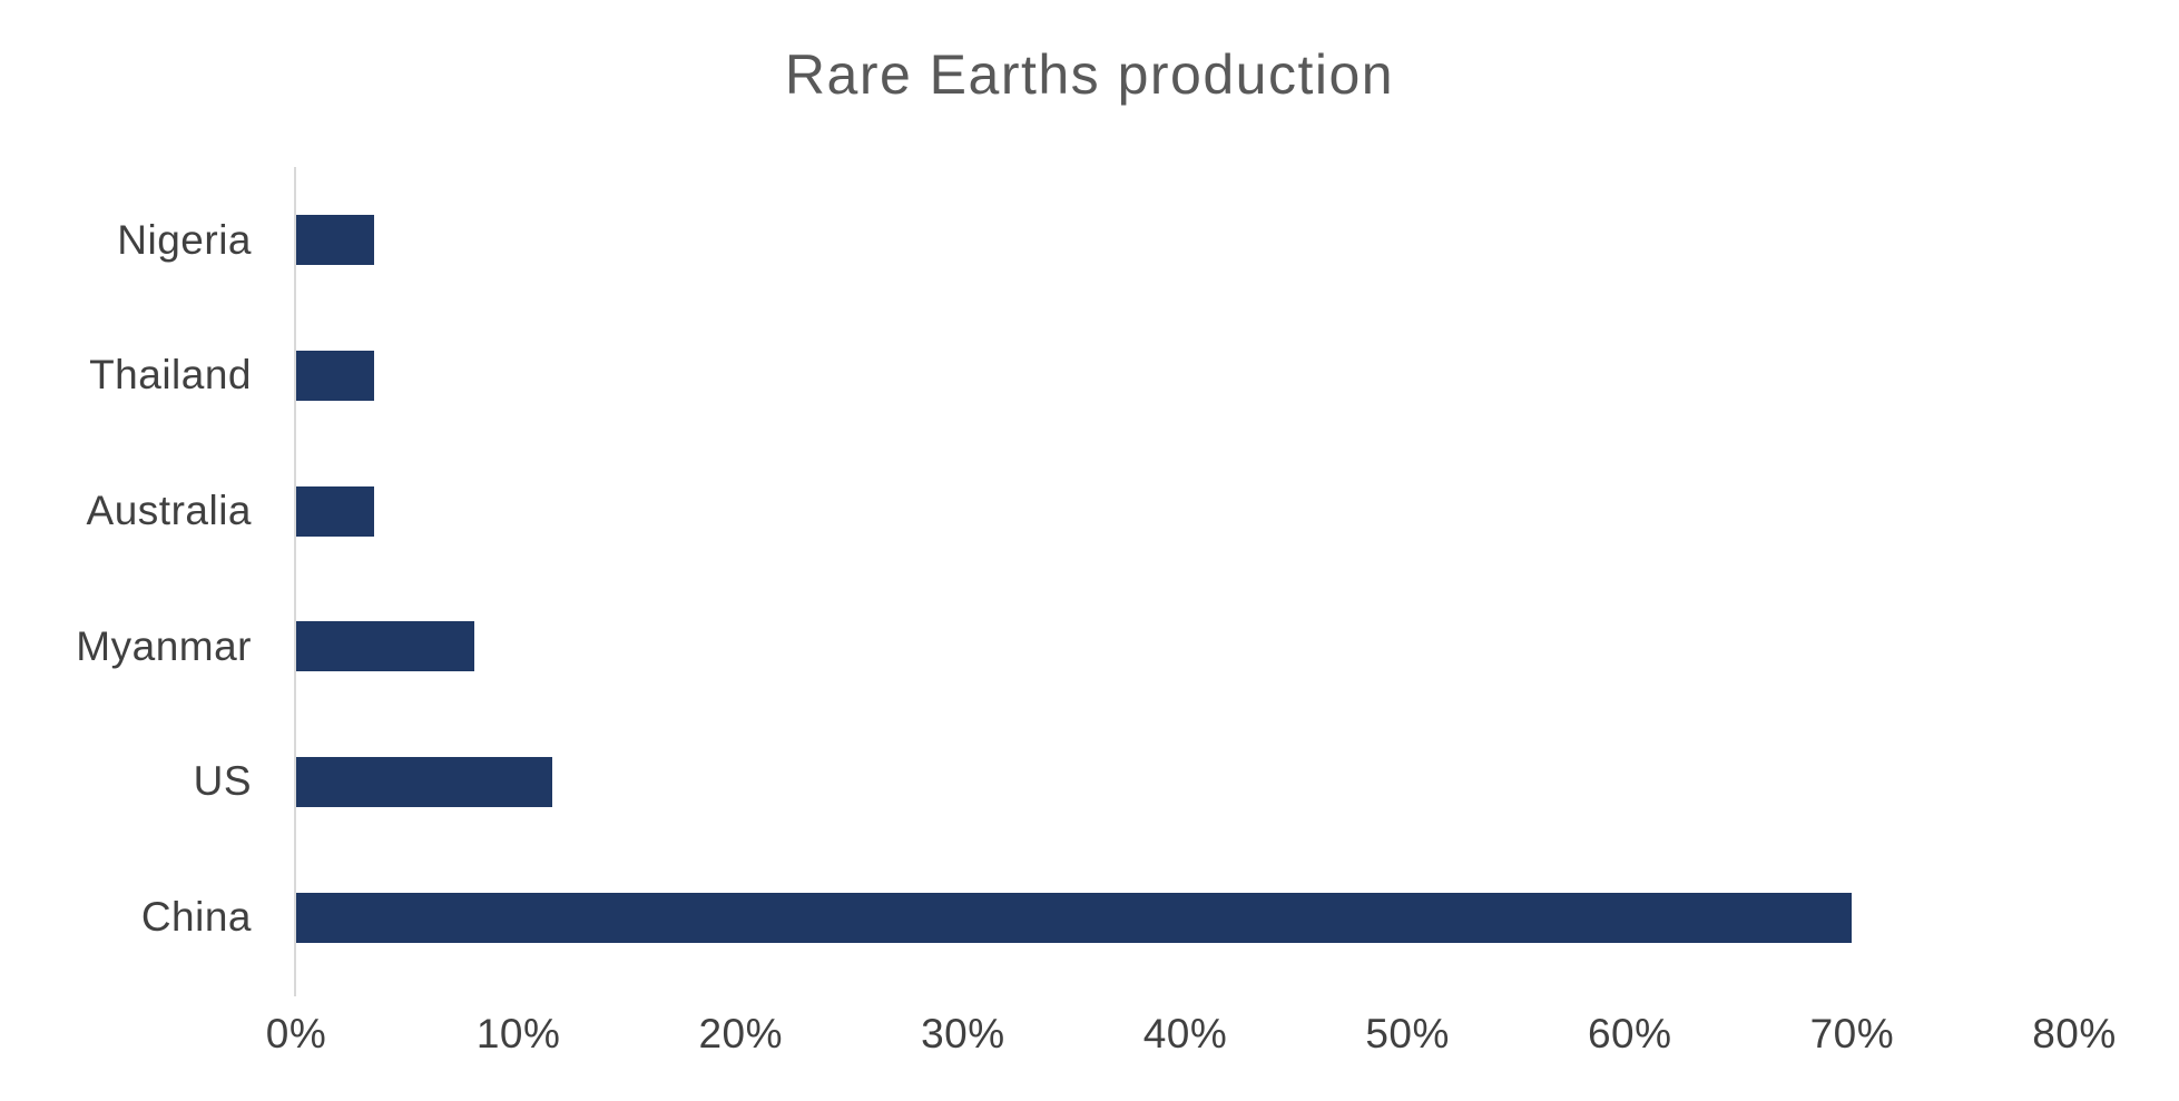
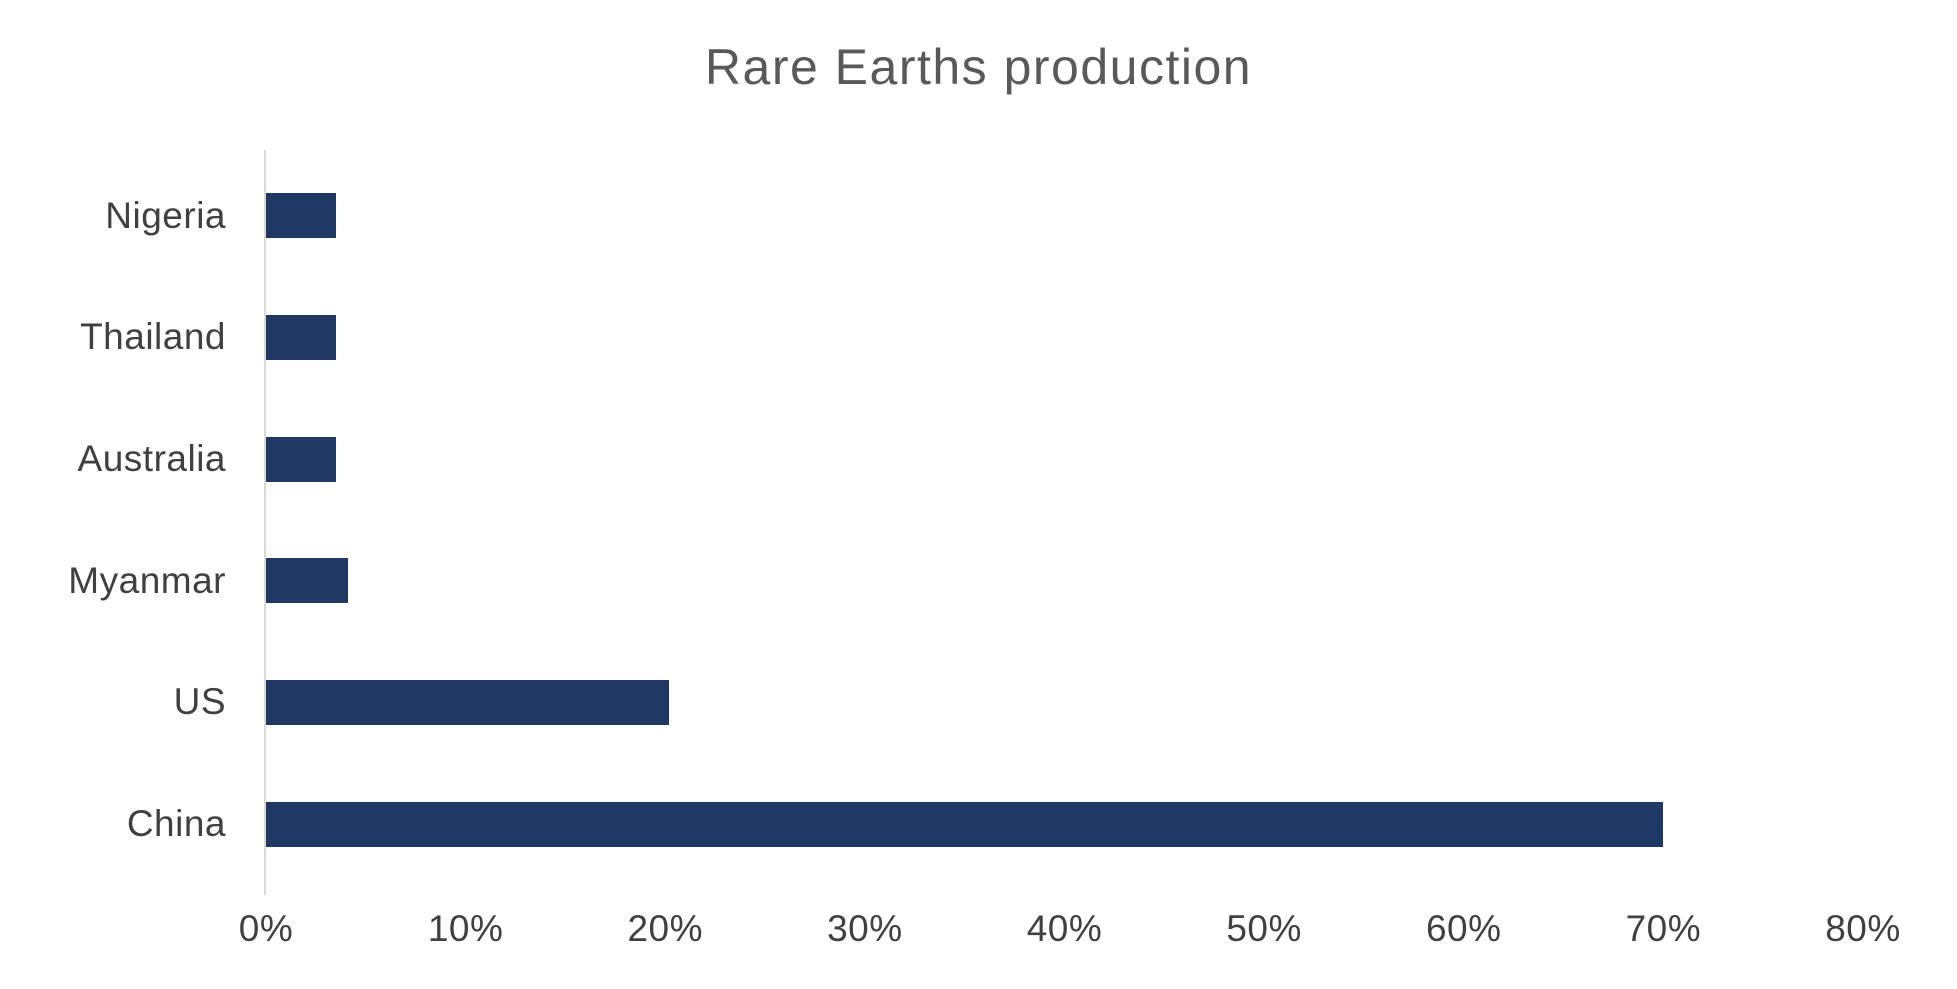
Myanmar: 8.0% -> 4.1%
US: 11.5% -> 20.2%
